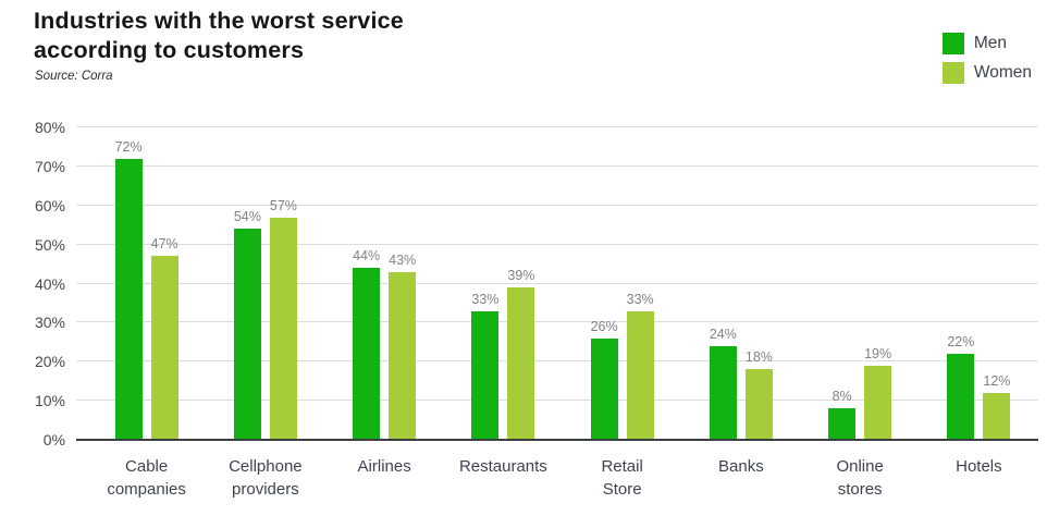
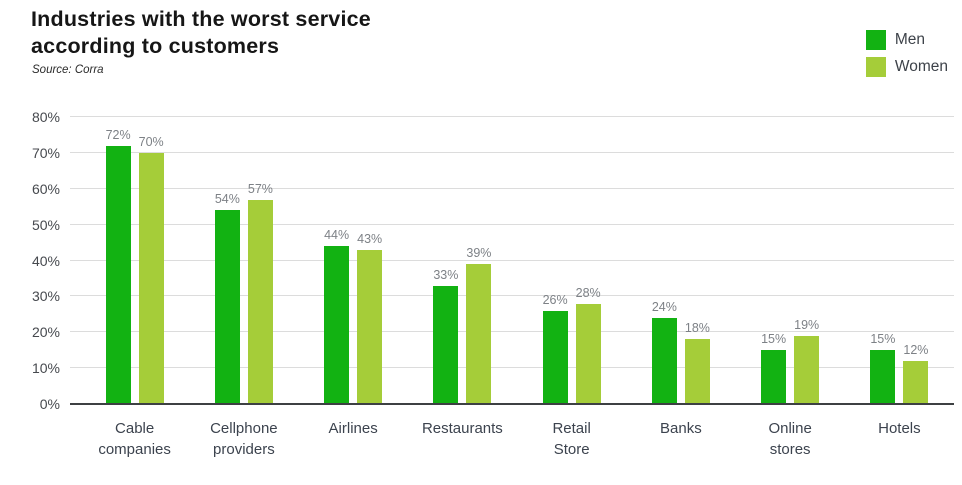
Women/Cable companies: 47% -> 70%
Women/Retail Store: 33% -> 28%
Men/Online stores: 8% -> 15%
Men/Hotels: 22% -> 15%
